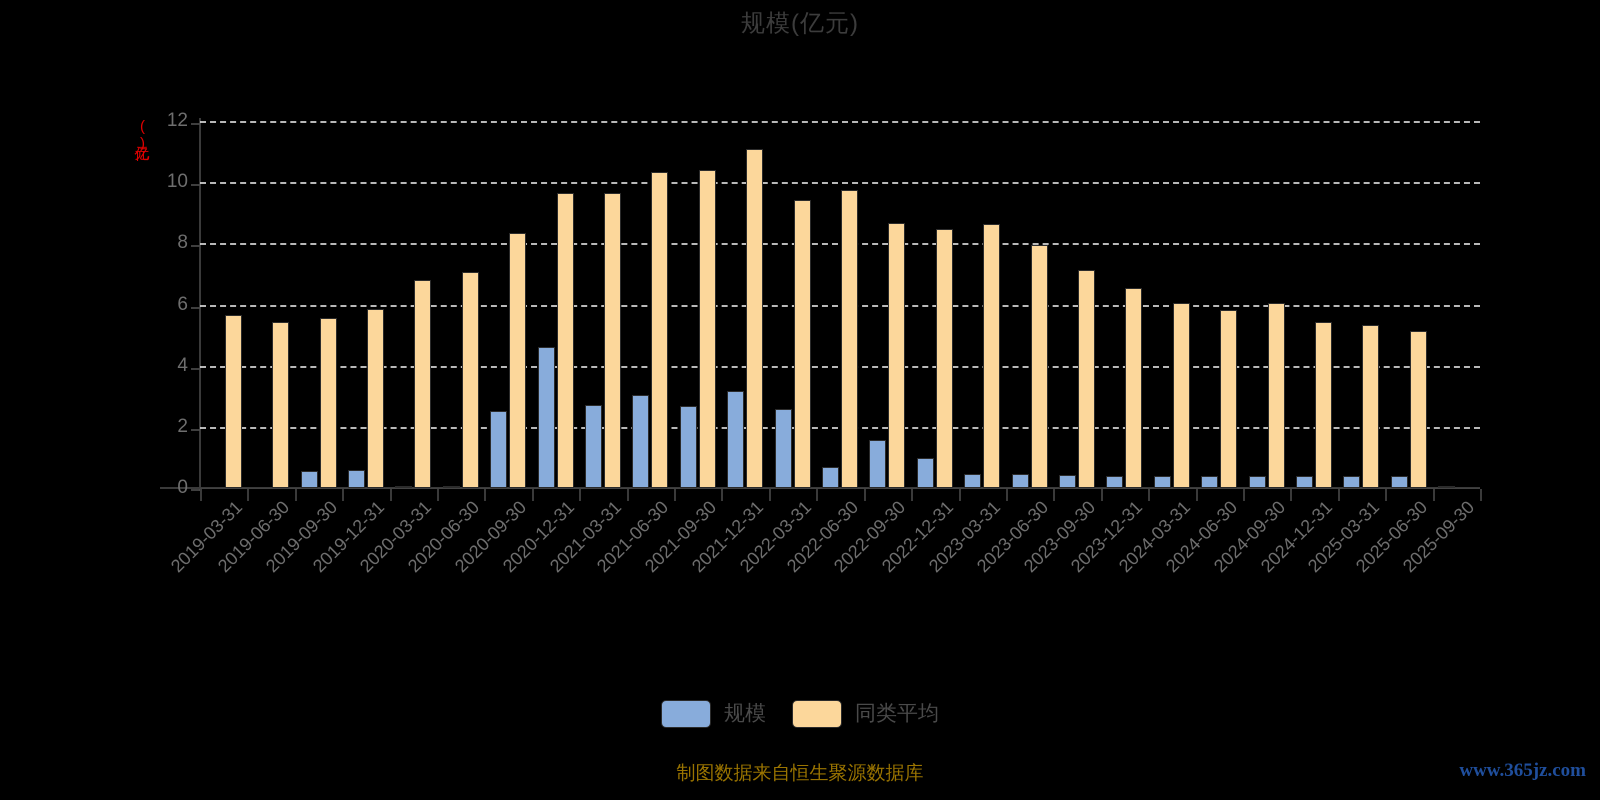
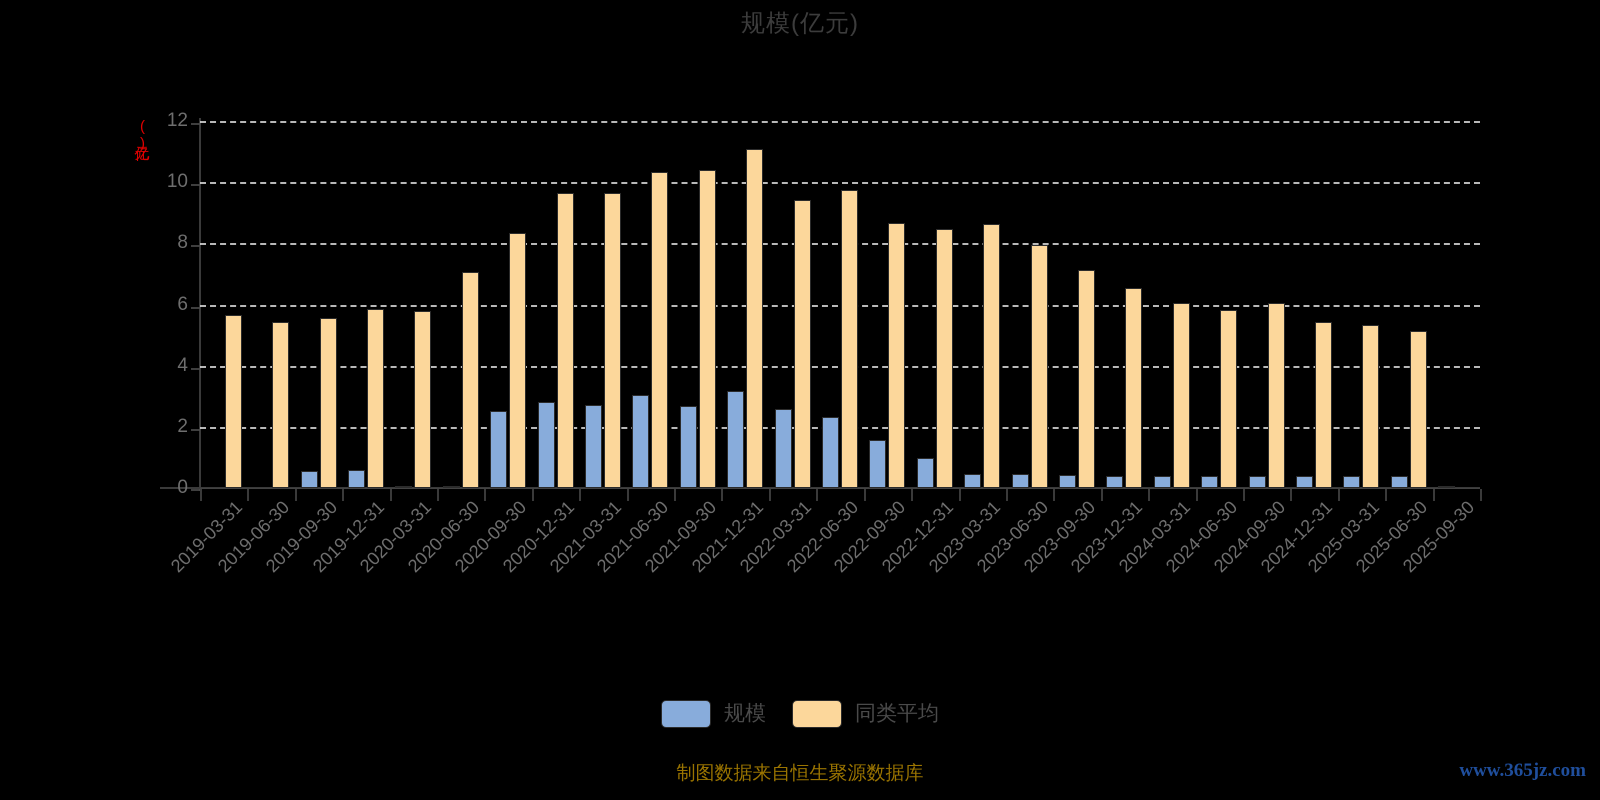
同类平均/2020-03-31: 6.8 -> 5.8
规模/2020-12-31: 4.6 -> 2.8
规模/2022-06-30: 0.7 -> 2.3
